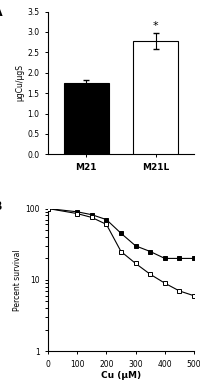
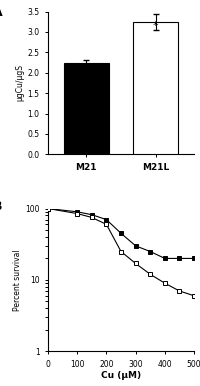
M21: 1.75 -> 2.25
M21L: 2.78 -> 3.25
